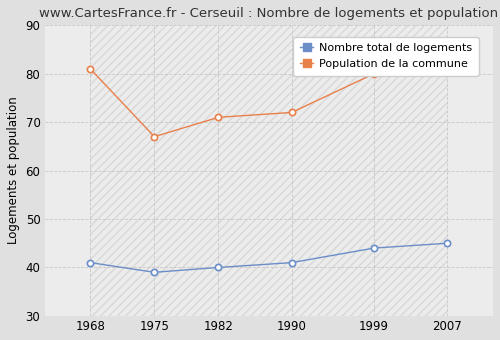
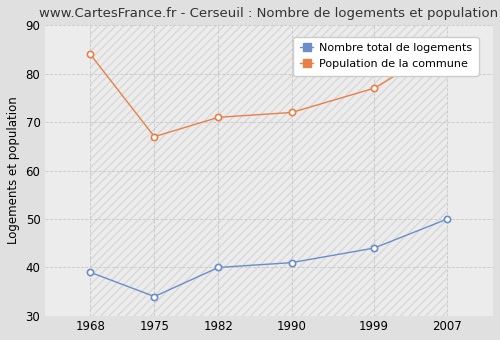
Nombre total de logements/1968: 41 -> 39
Population de la commune/1968: 81 -> 84
Nombre total de logements/1975: 39 -> 34
Population de la commune/1999: 80 -> 77
Nombre total de logements/2007: 45 -> 50
